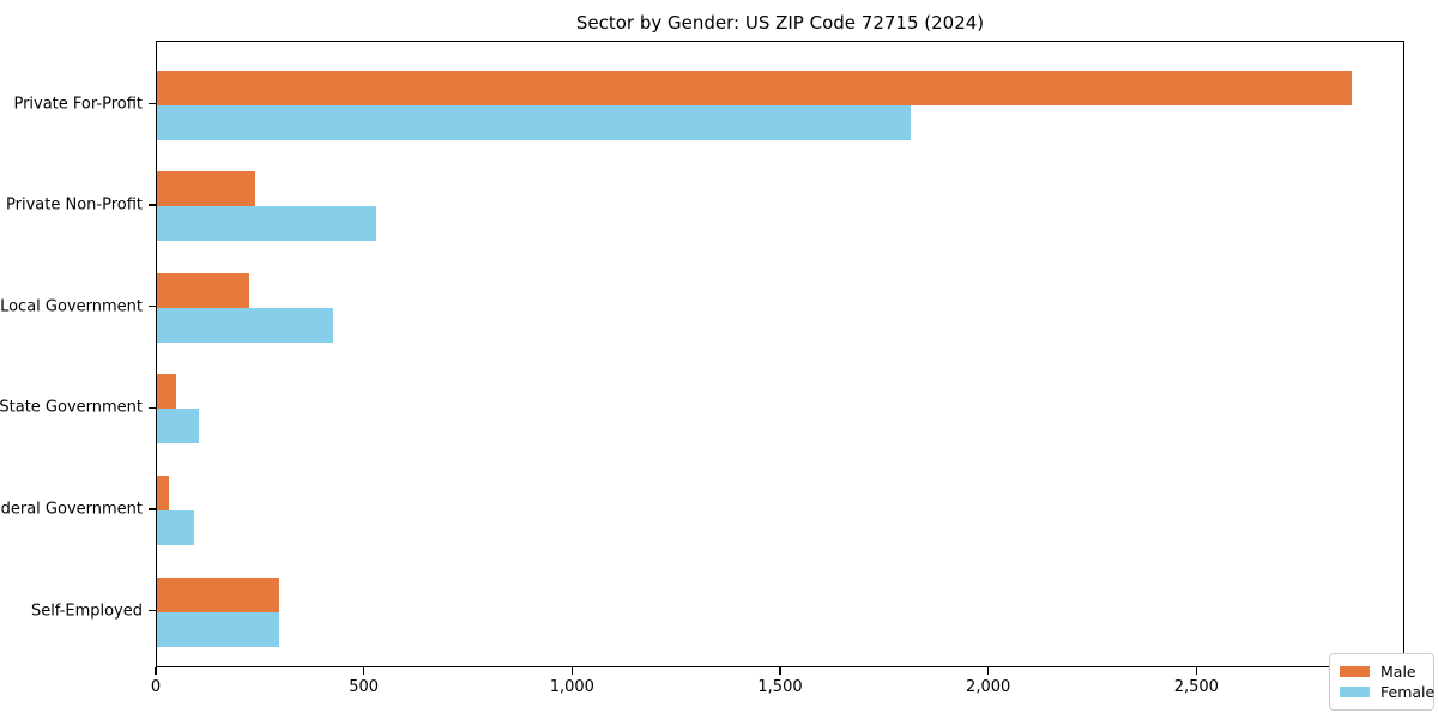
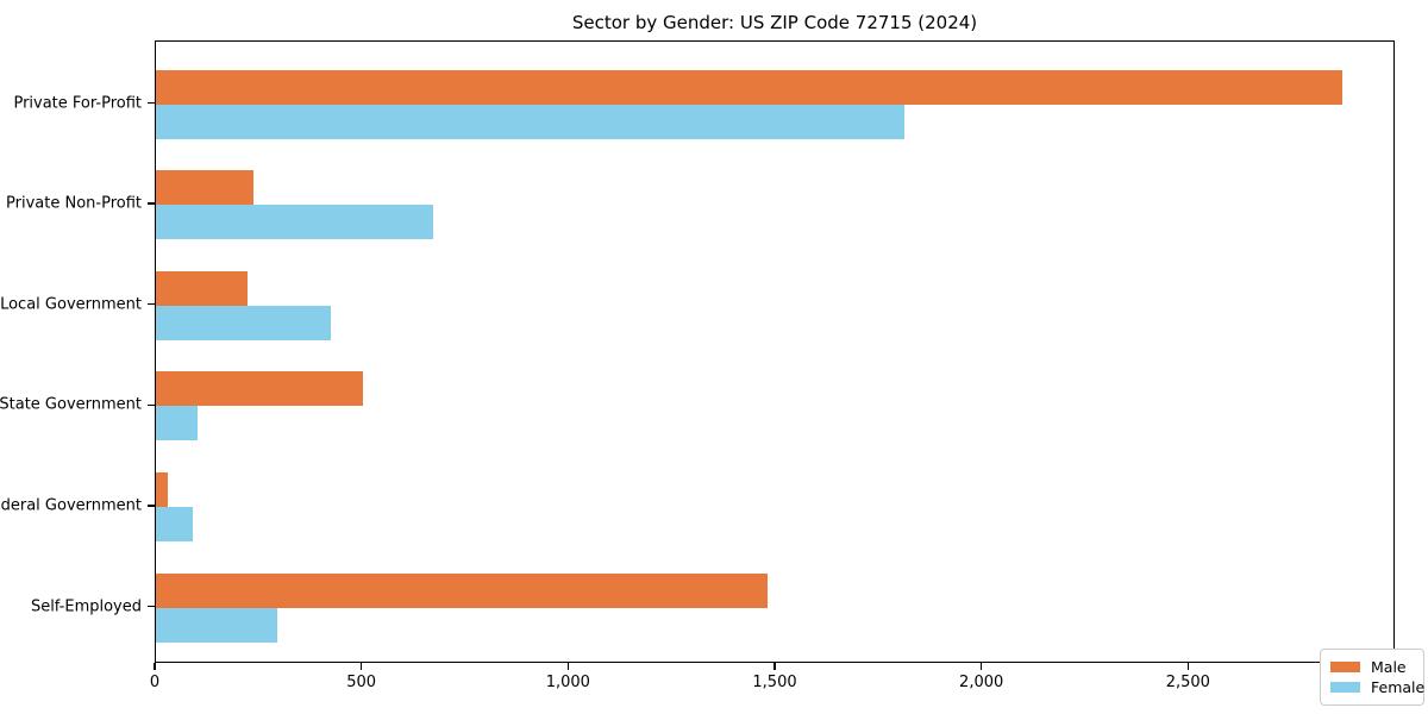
Female/Private Non-Profit: 530 -> 670
Male/State Government: 40 -> 500
Male/Self-Employed: 300 -> 1480
